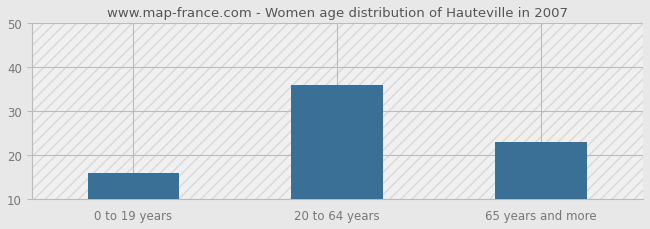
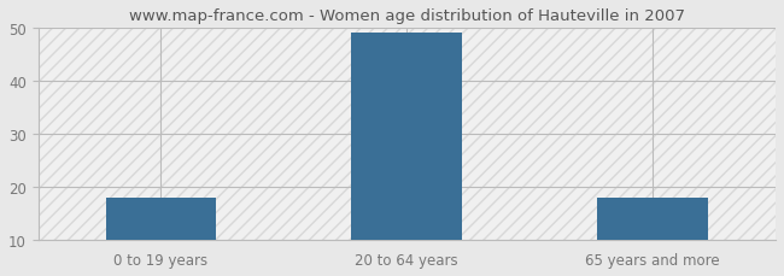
0 to 19 years: 16 -> 18
20 to 64 years: 36 -> 49
65 years and more: 23 -> 18
